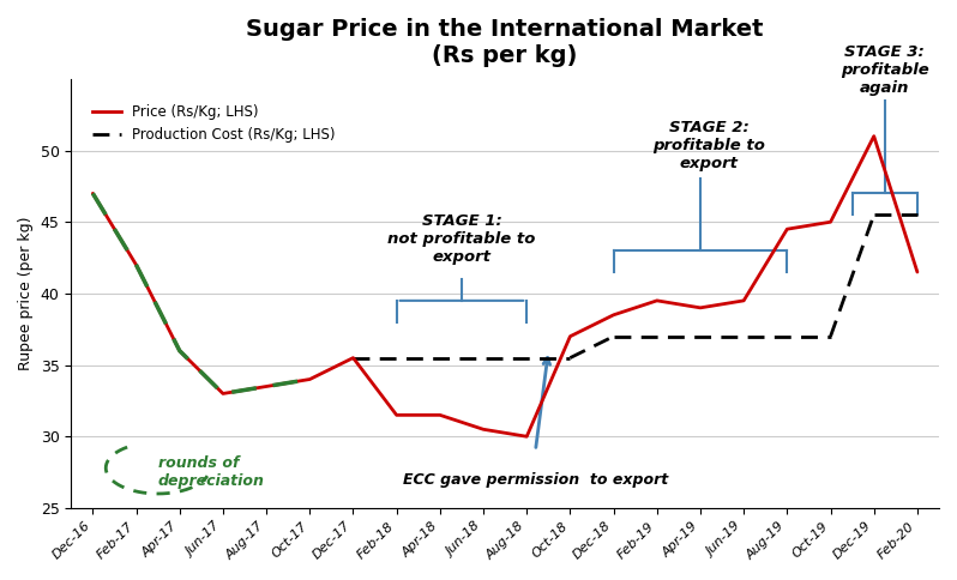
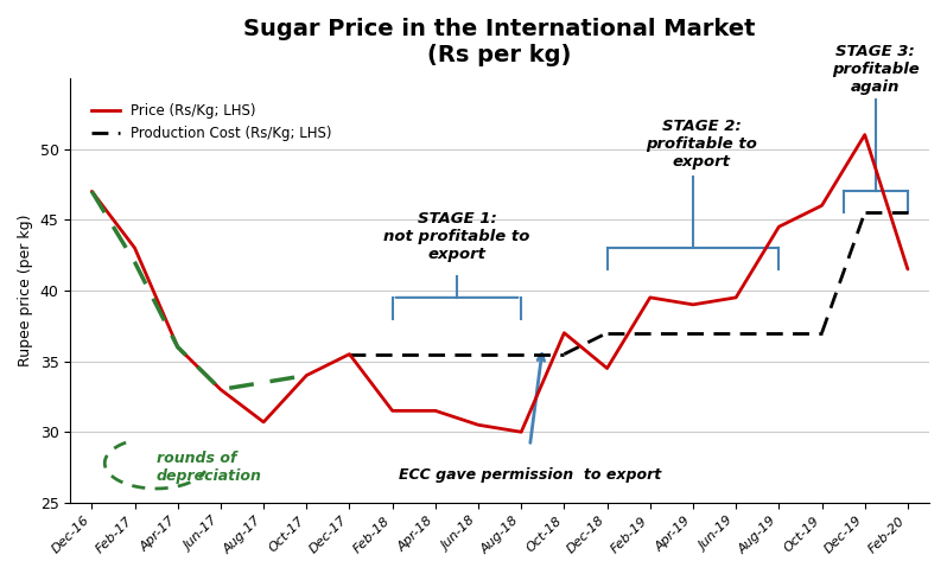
Price (Rs/Kg; LHS)/Feb-17: 42.0 -> 43.0
Price (Rs/Kg; LHS)/Aug-17: 33.5 -> 30.7
Price (Rs/Kg; LHS)/Dec-18: 38.5 -> 34.5
Price (Rs/Kg; LHS)/Oct-19: 45.0 -> 46.0
